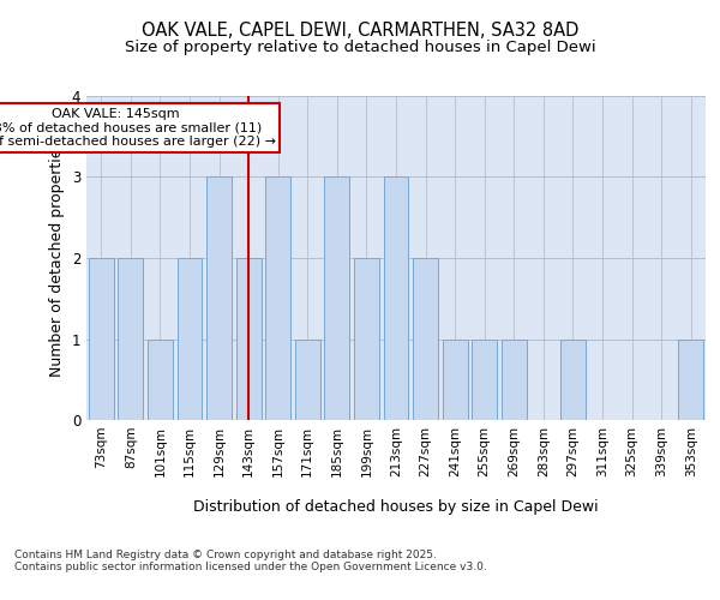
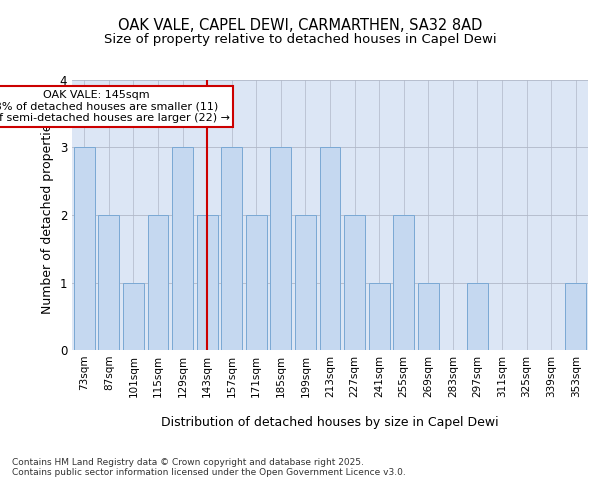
73sqm: 2 -> 3
171sqm: 1 -> 2
255sqm: 1 -> 2
